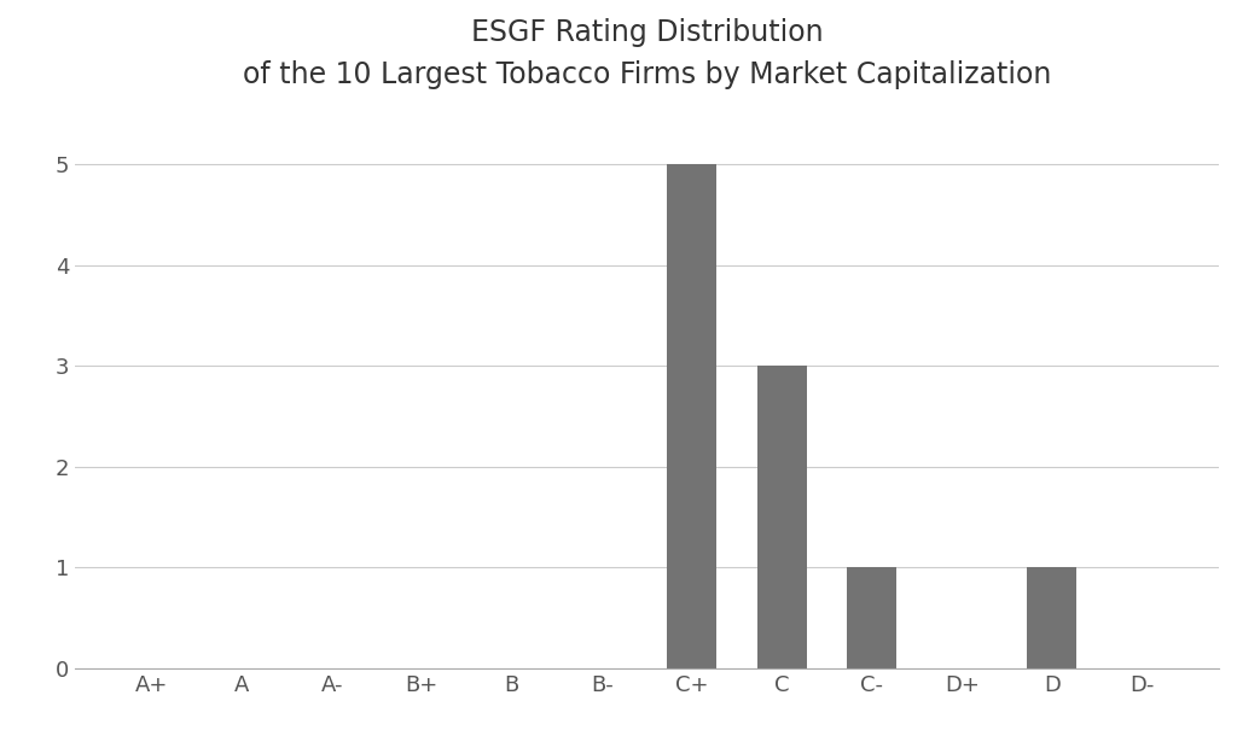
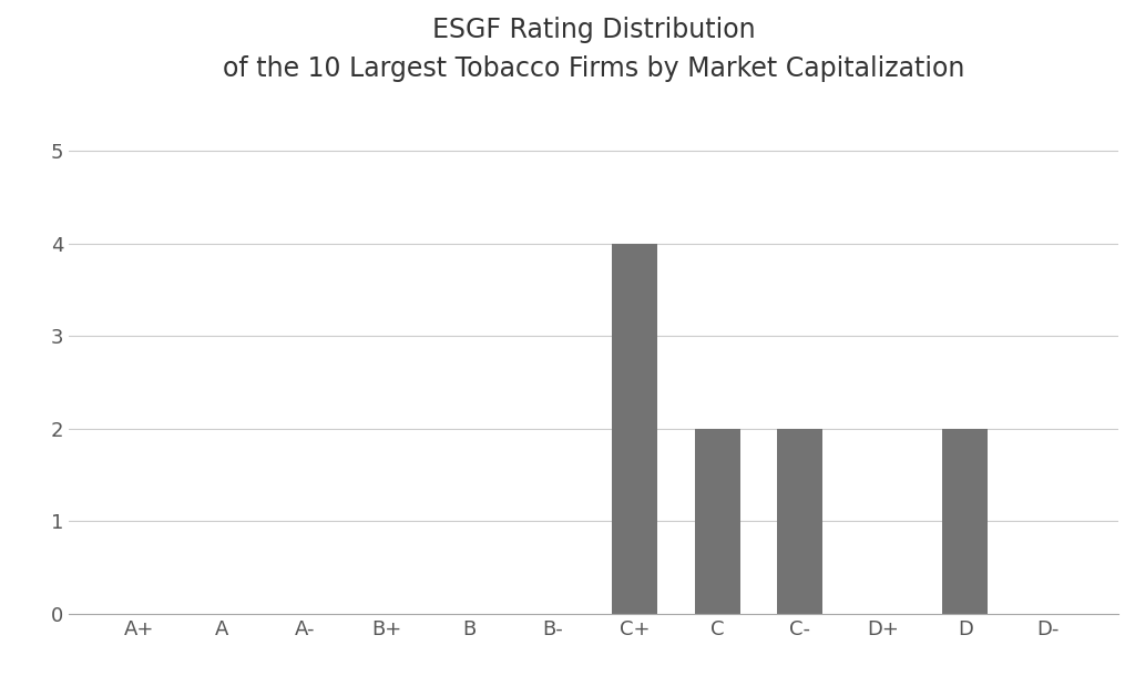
C+: 5 -> 4
C: 3 -> 2
C-: 1 -> 2
D: 1 -> 2
